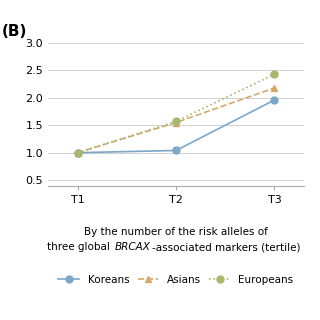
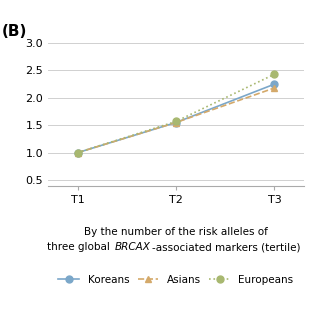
Koreans/T2: 1.04 -> 1.55
Koreans/T3: 1.96 -> 2.25
